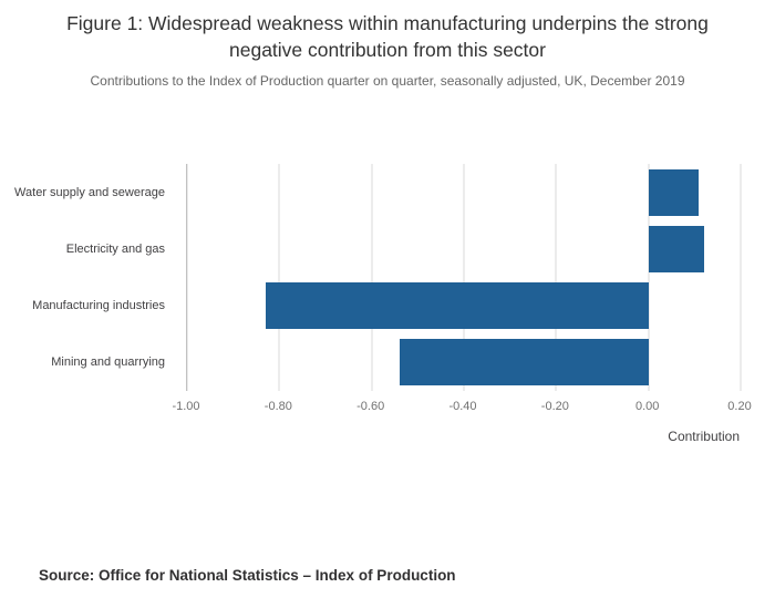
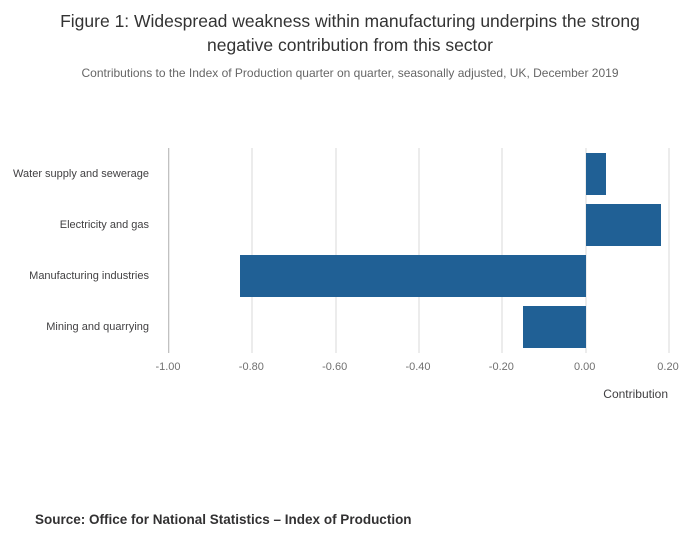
Water supply and sewerage: 0.11 -> 0.05
Electricity and gas: 0.12 -> 0.18
Mining and quarrying: -0.54 -> -0.15
